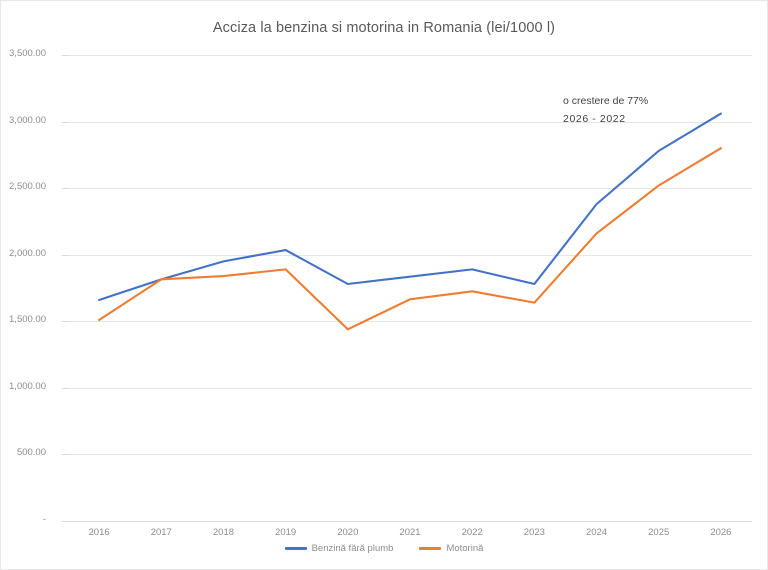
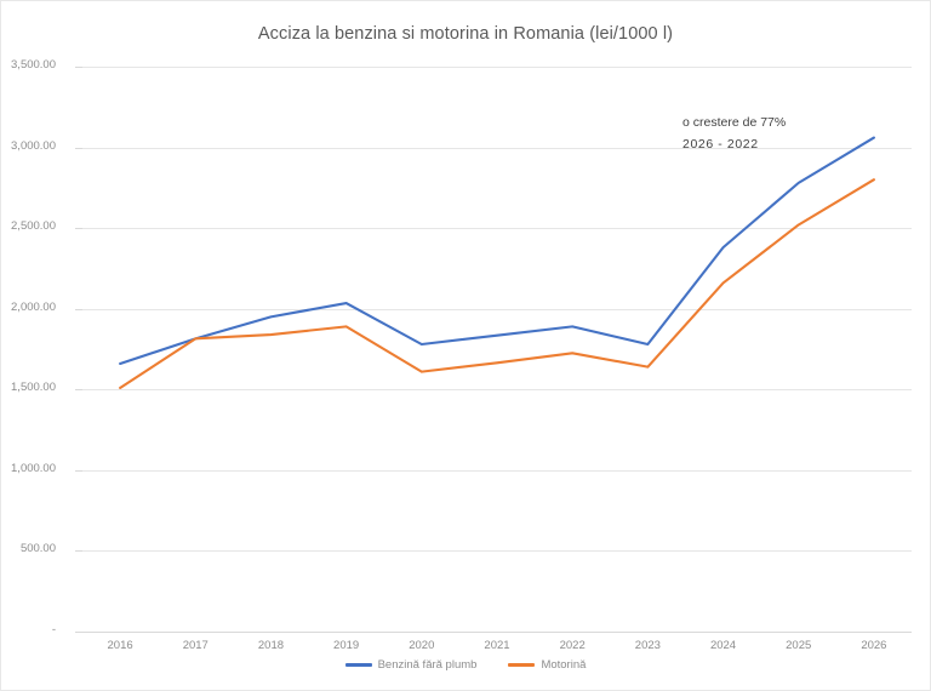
Motorină/2020: 1440 -> 1610
